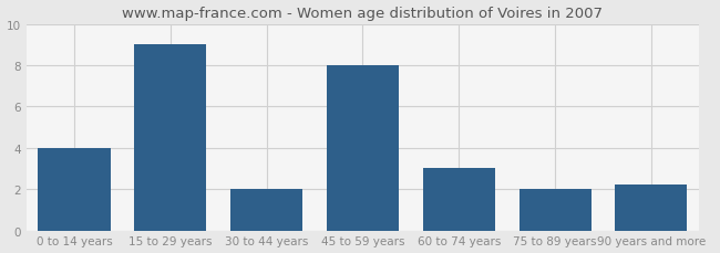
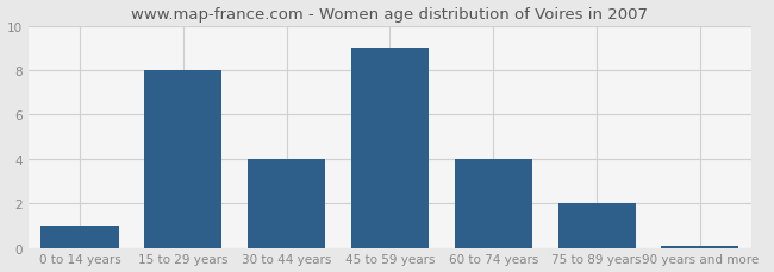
0 to 14 years: 4.0 -> 1.0
15 to 29 years: 9.0 -> 8.0
30 to 44 years: 2.0 -> 4.0
45 to 59 years: 8.0 -> 9.0
60 to 74 years: 3.0 -> 4.0
90 years and more: 2.2 -> 0.1
